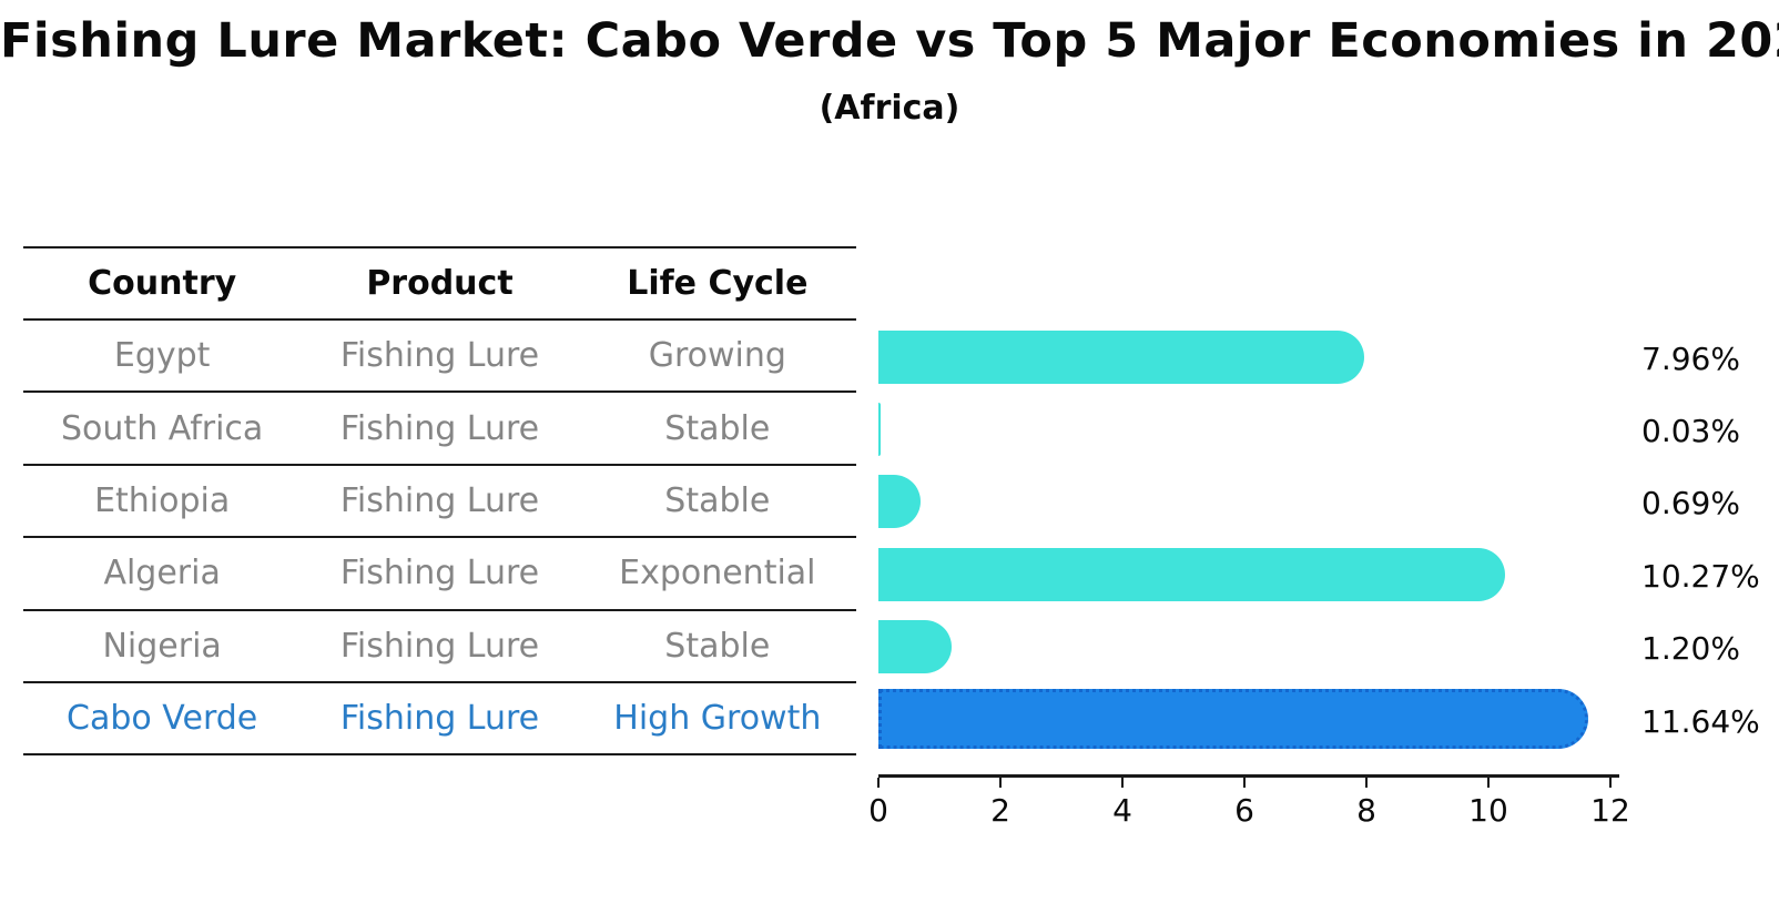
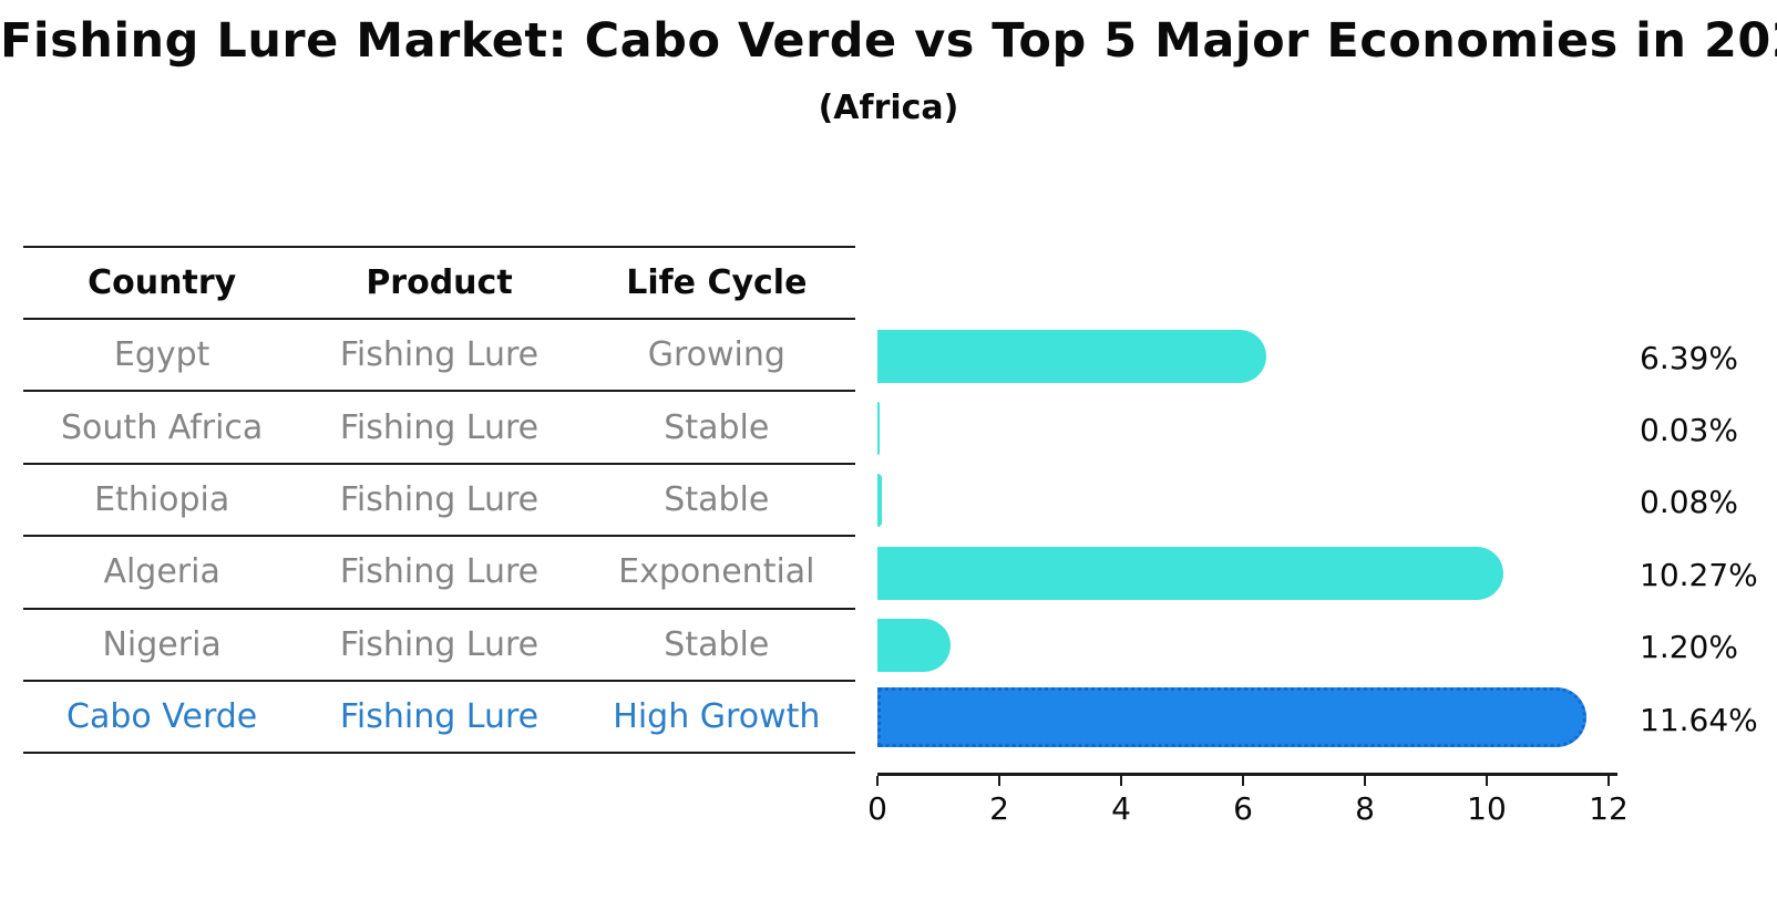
Egypt: 7.96% -> 6.39%
Ethiopia: 0.69% -> 0.08%
